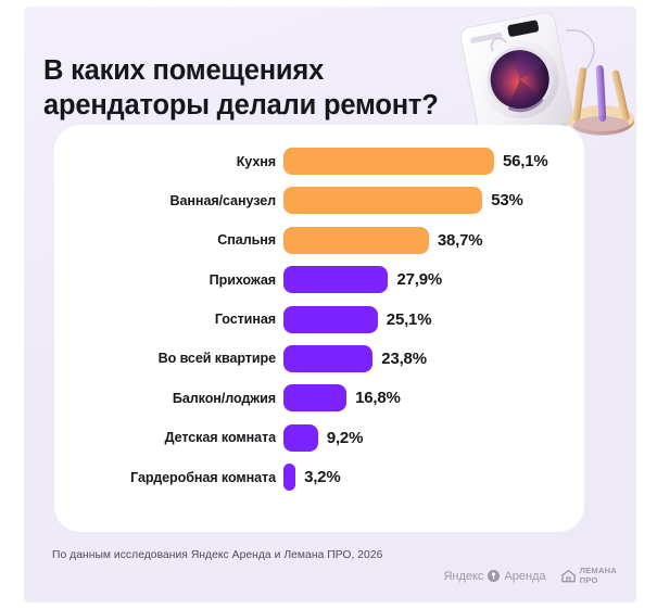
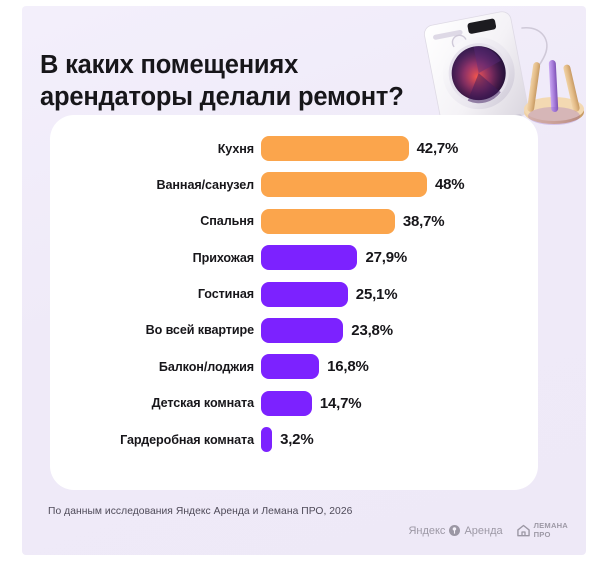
Кухня: 56,1% -> 42,7%
Ванная/санузел: 53% -> 48%
Детская комната: 9,2% -> 14,7%
